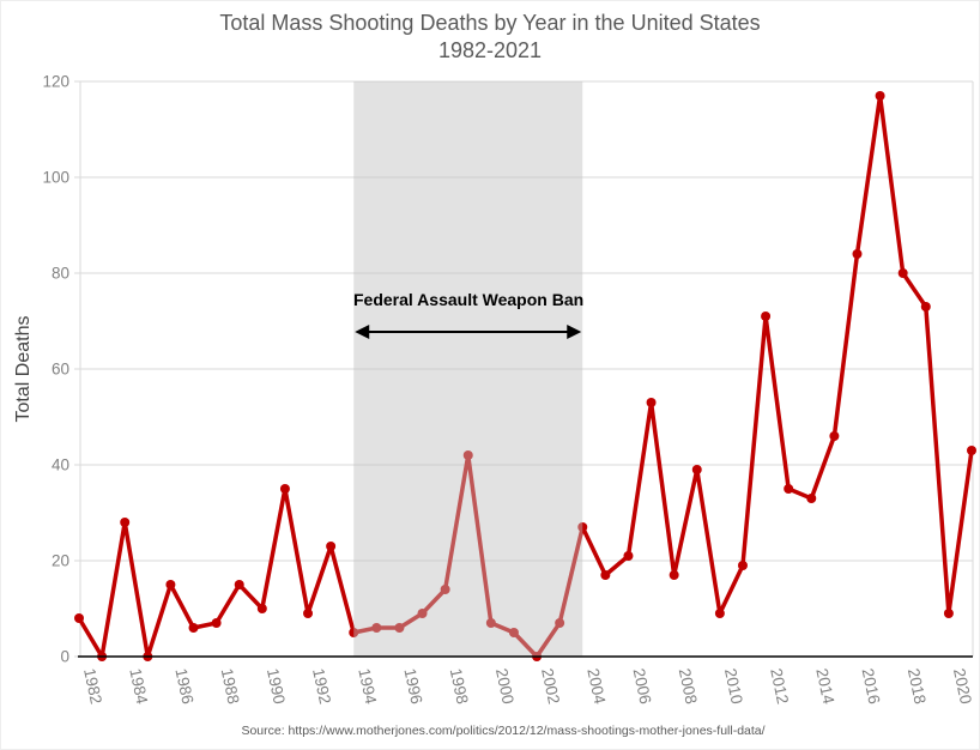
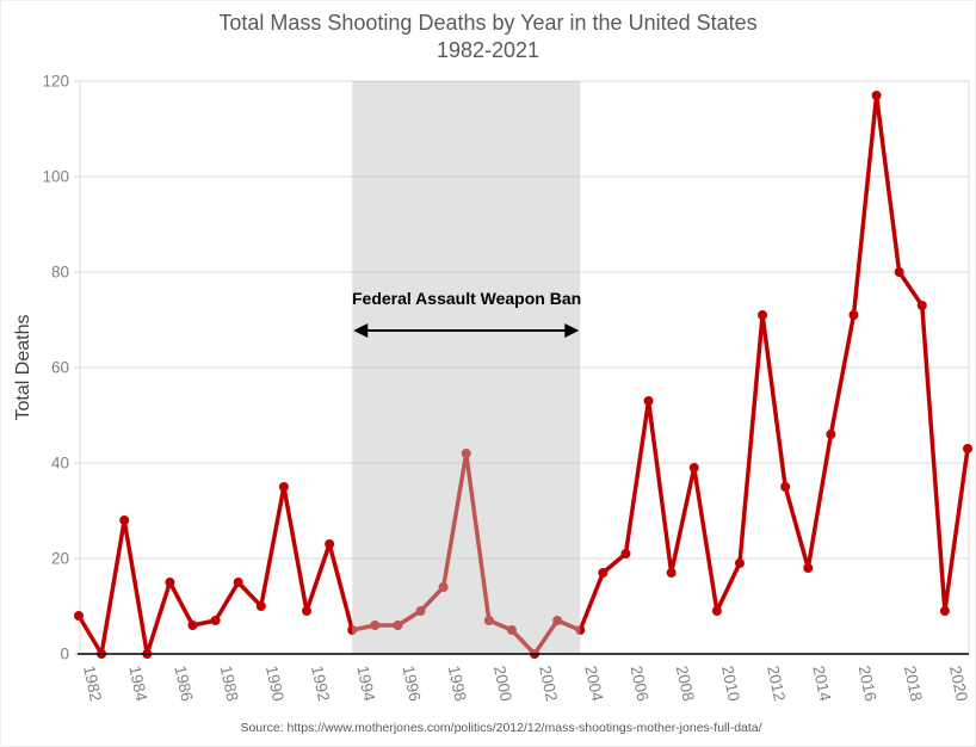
2004: 27 -> 5
2014: 33 -> 18
2016: 84 -> 71
